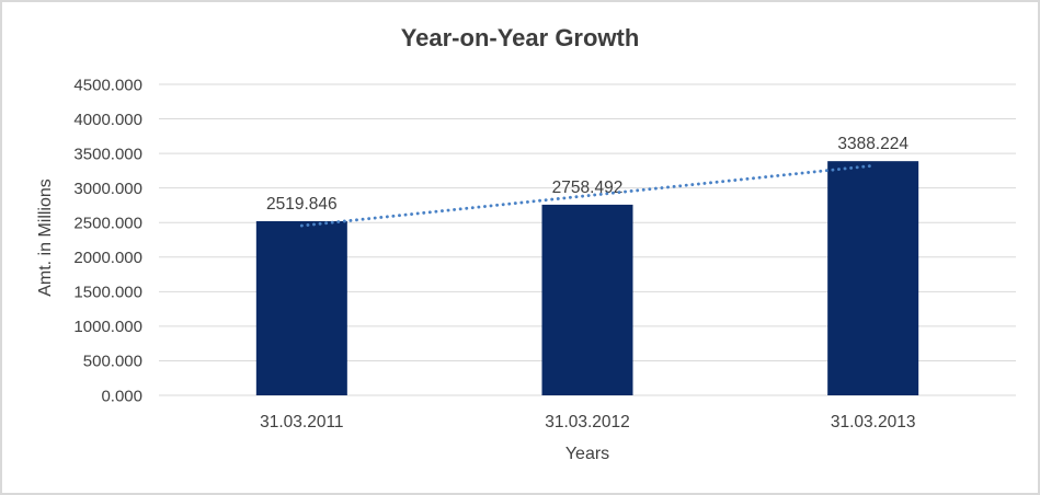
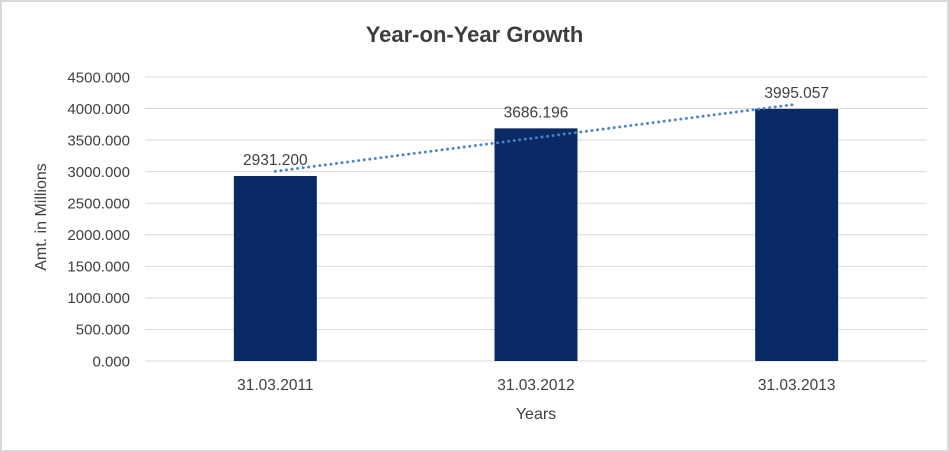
31.03.2011: 2519.846 -> 2931.200
31.03.2012: 2758.492 -> 3686.196
31.03.2013: 3388.224 -> 3995.057
